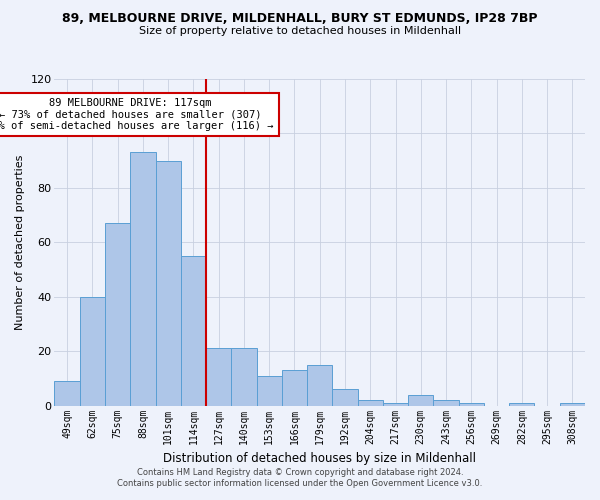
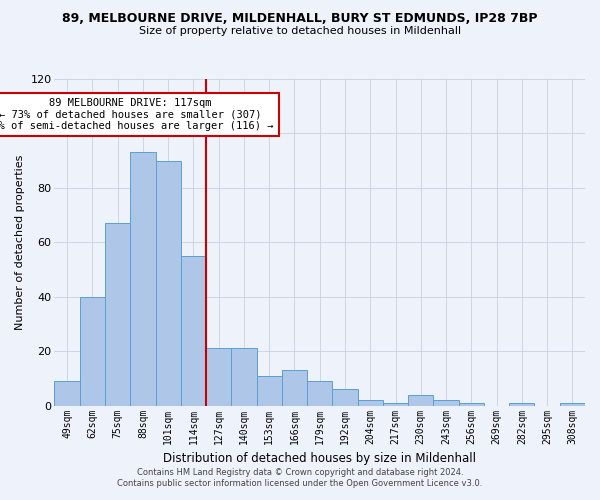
179sqm: 15 -> 9
